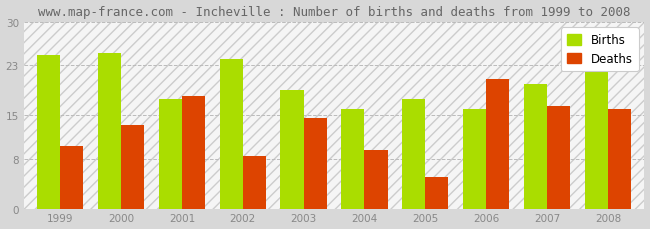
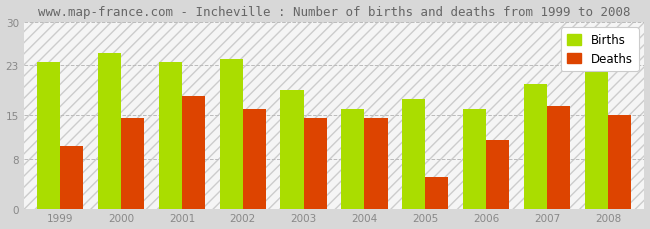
Births/1999: 24.6 -> 23.5
Deaths/2000: 13.4 -> 14.5
Births/2001: 17.6 -> 23.5
Deaths/2002: 8.4 -> 16.0
Deaths/2004: 9.4 -> 14.5
Deaths/2006: 20.8 -> 11.0
Deaths/2008: 16.0 -> 15.0
